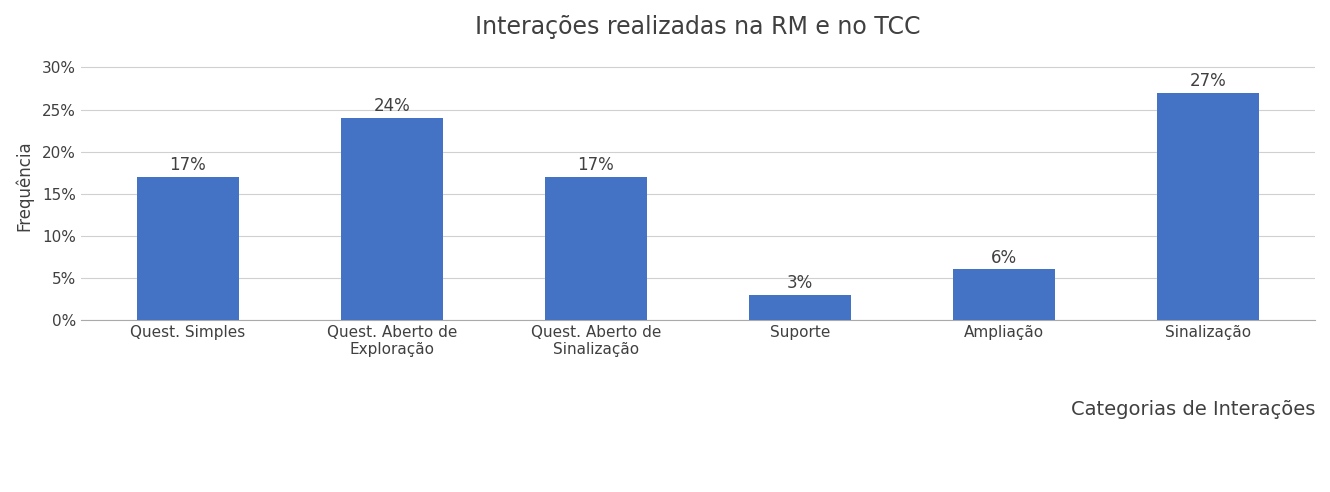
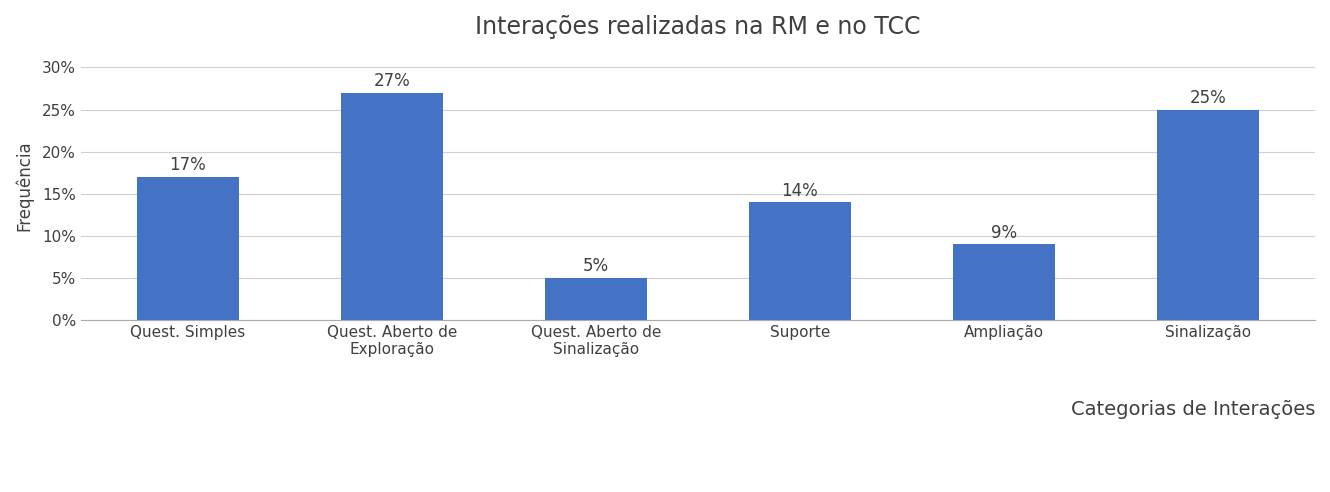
Quest. Aberto de Exploração: 24% -> 27%
Quest. Aberto de Sinalização: 17% -> 5%
Suporte: 3% -> 14%
Ampliação: 6% -> 9%
Sinalização: 27% -> 25%
